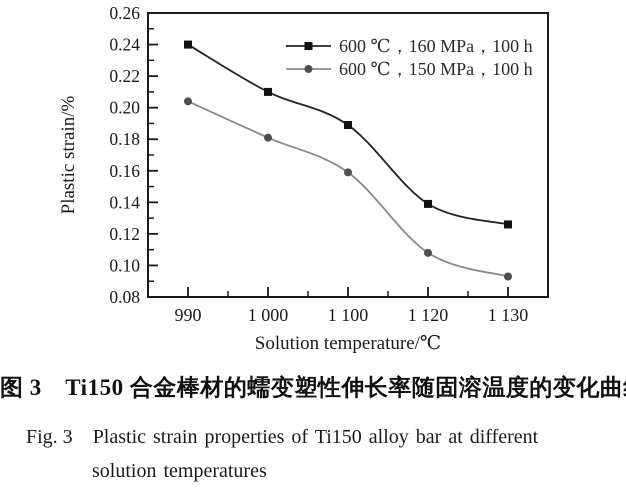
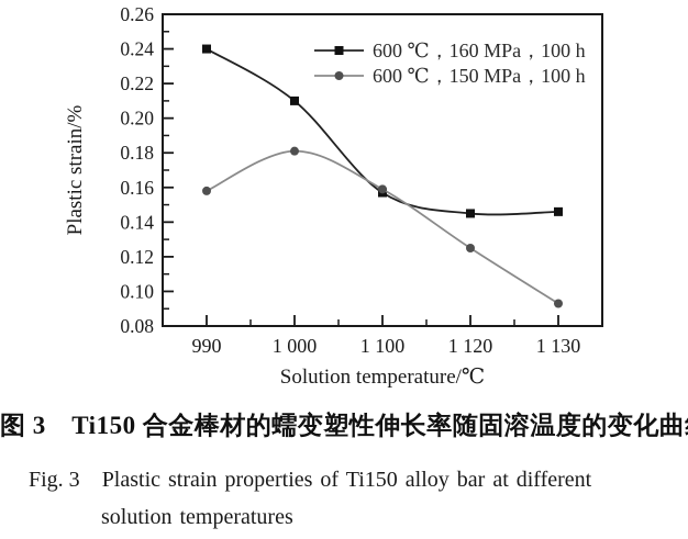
600 ℃，150 MPa，100 h/990: 0.204 -> 0.158
600 ℃，160 MPa，100 h/1 100: 0.189 -> 0.157
600 ℃，160 MPa，100 h/1 120: 0.139 -> 0.145
600 ℃，150 MPa，100 h/1 120: 0.108 -> 0.125
600 ℃，160 MPa，100 h/1 130: 0.126 -> 0.146
